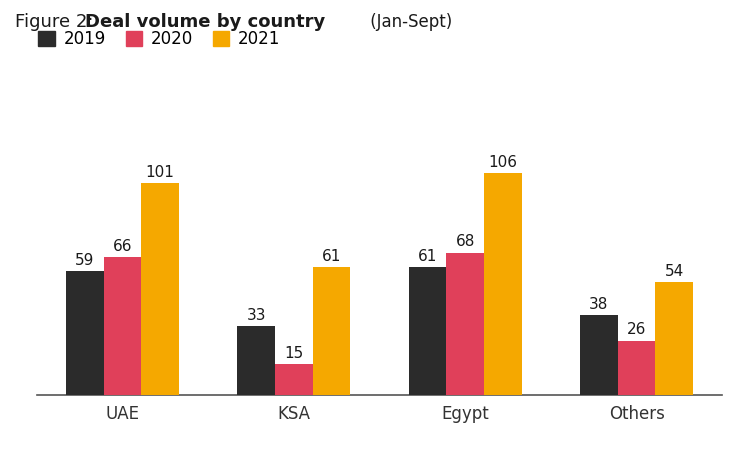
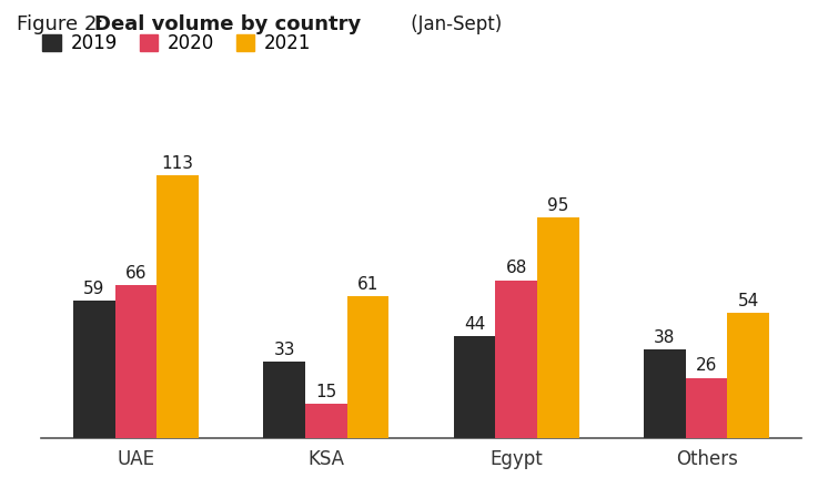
2021/UAE: 101 -> 113
2019/Egypt: 61 -> 44
2021/Egypt: 106 -> 95
